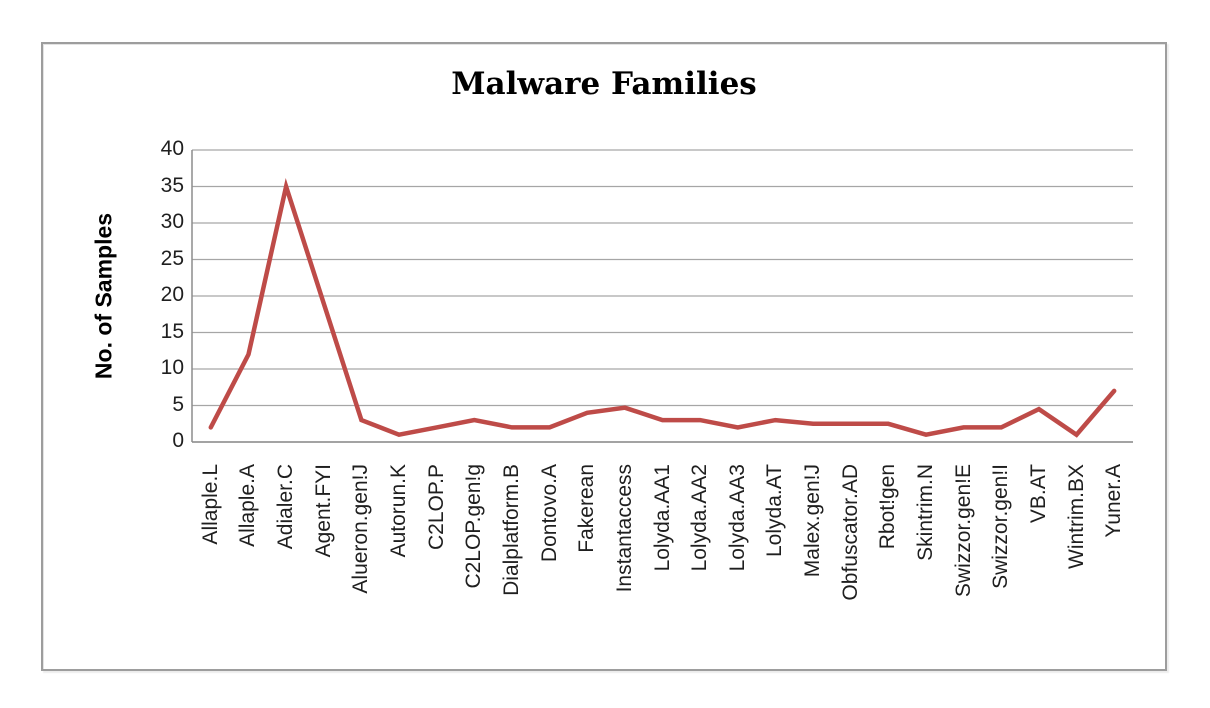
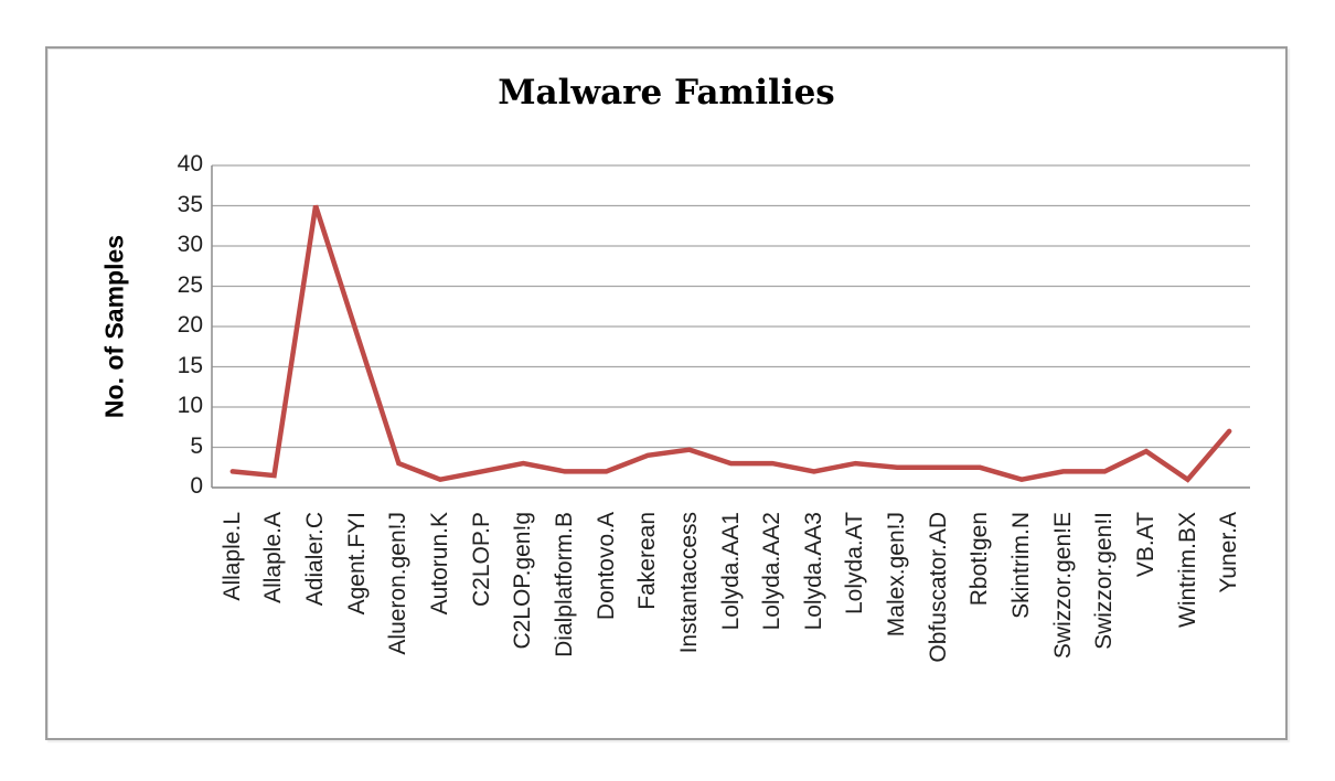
Allaple.A: 12 -> 2
